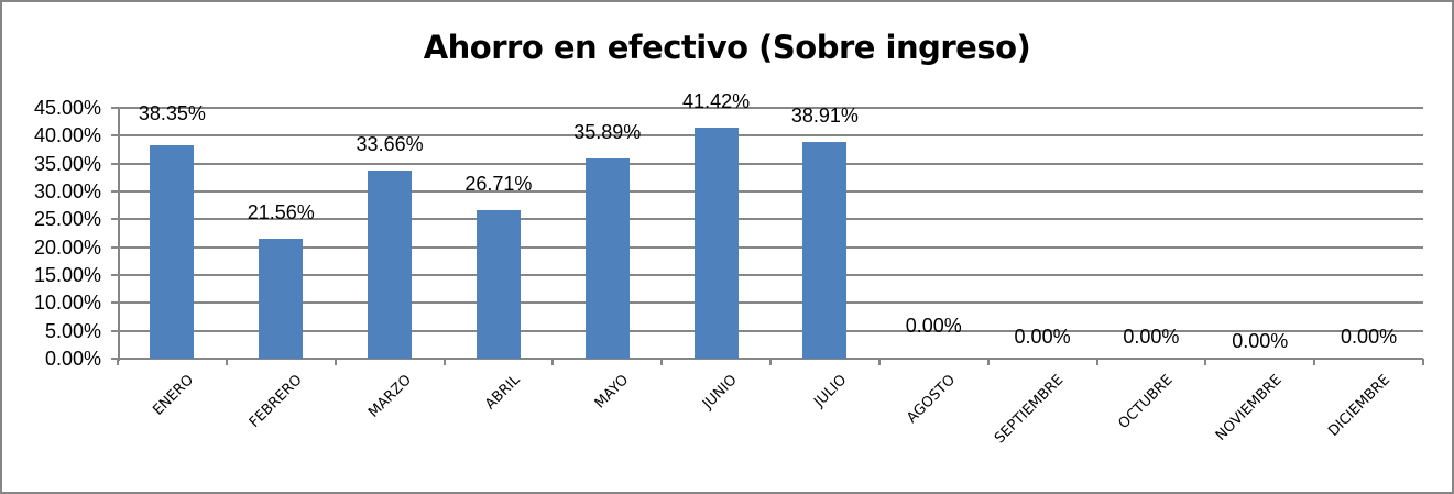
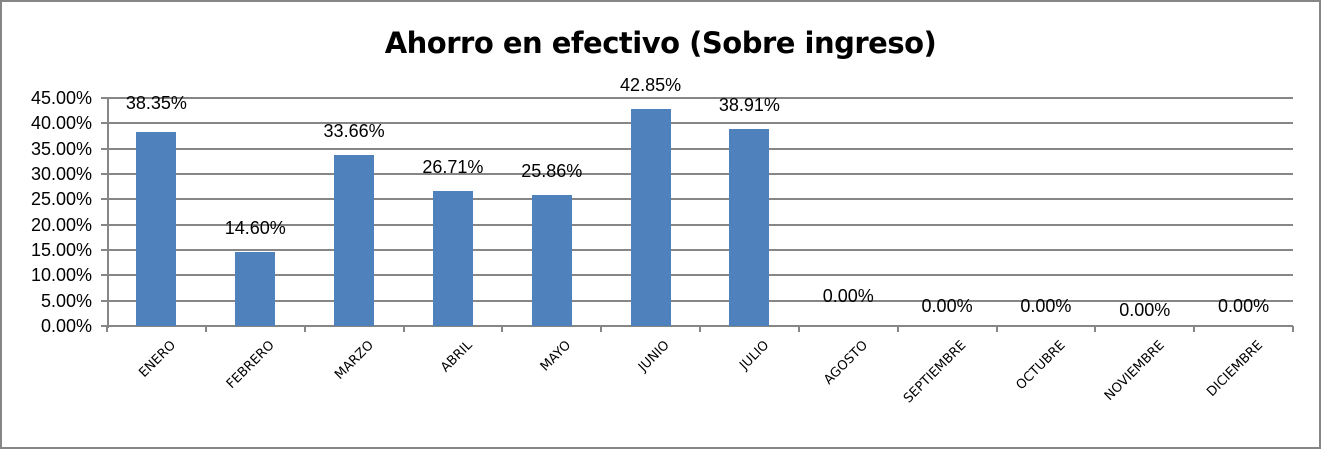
FEBRERO: 21.56% -> 14.60%
MAYO: 35.89% -> 25.86%
JUNIO: 41.42% -> 42.85%
